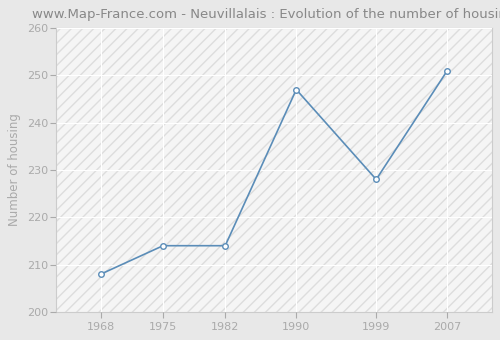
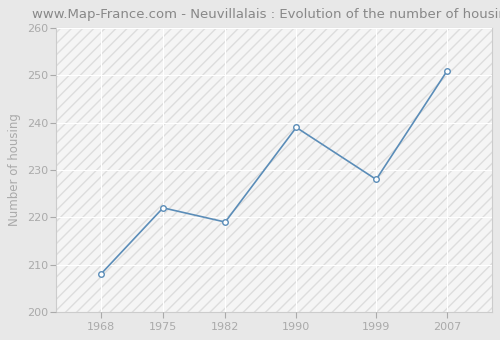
1975: 214 -> 222
1982: 214 -> 219
1990: 247 -> 239
